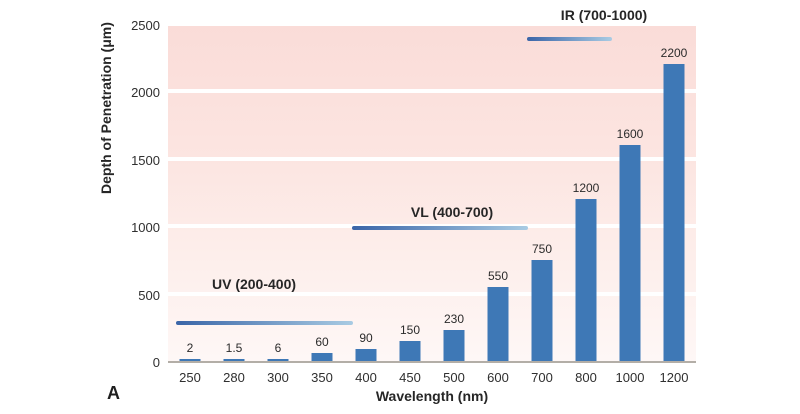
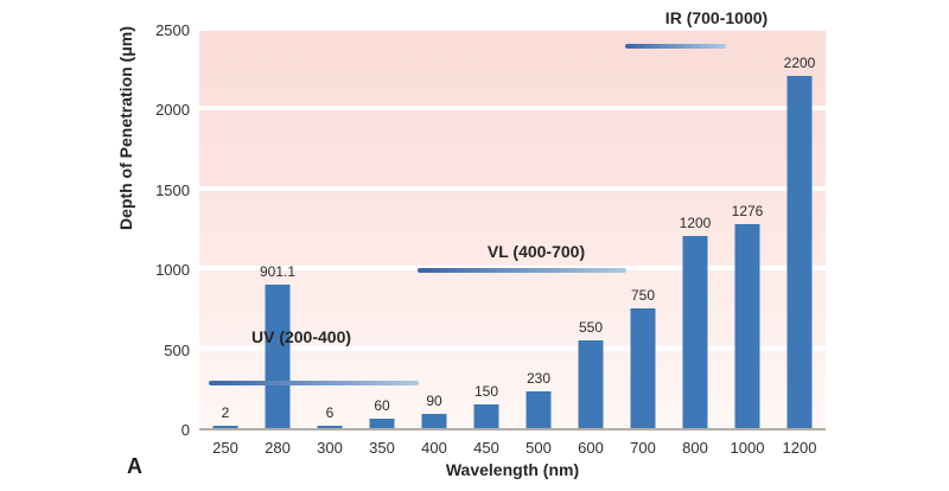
280: 1.5 -> 901.1
1000: 1600 -> 1276
